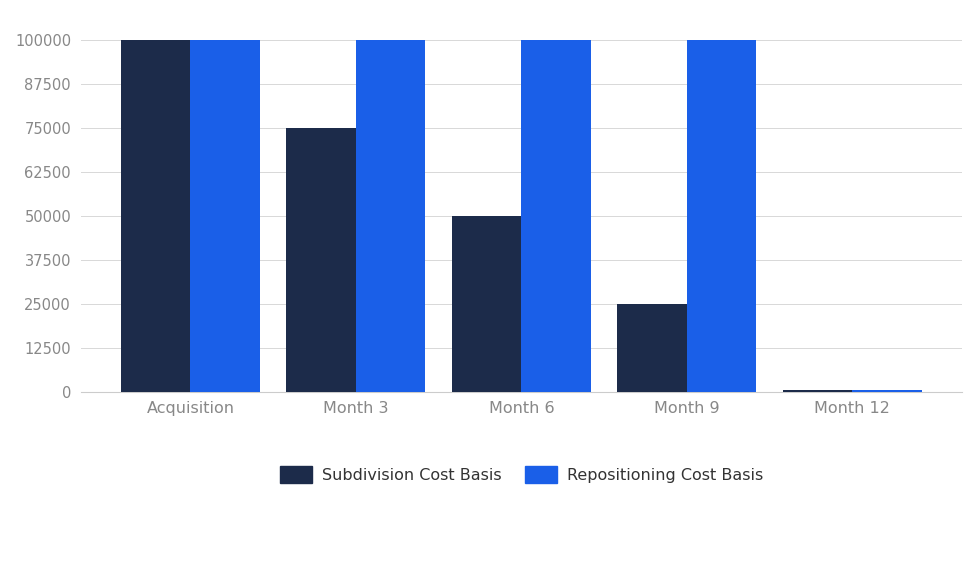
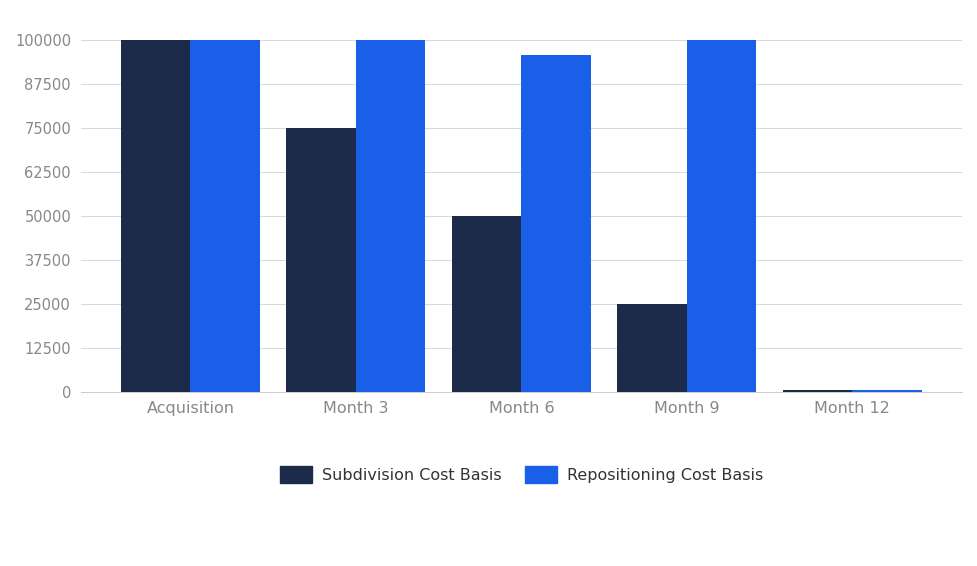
Repositioning Cost Basis/Month 6: 100000 -> 95500
